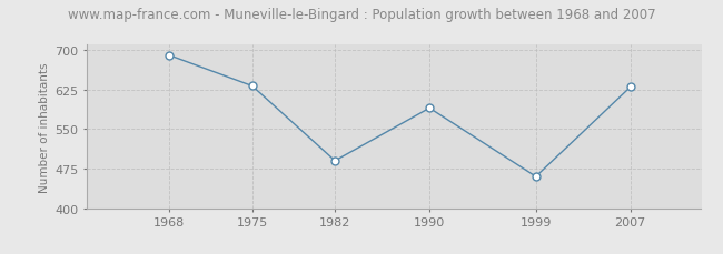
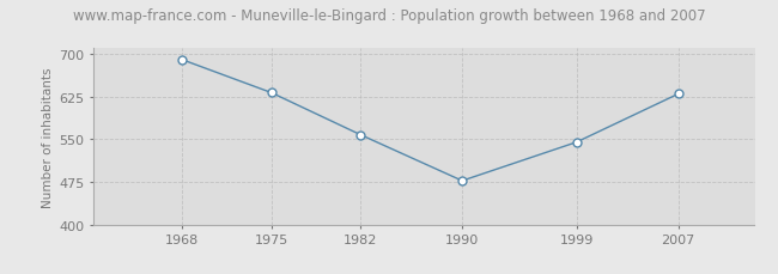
1982: 490 -> 558
1990: 590 -> 477
1999: 460 -> 545
